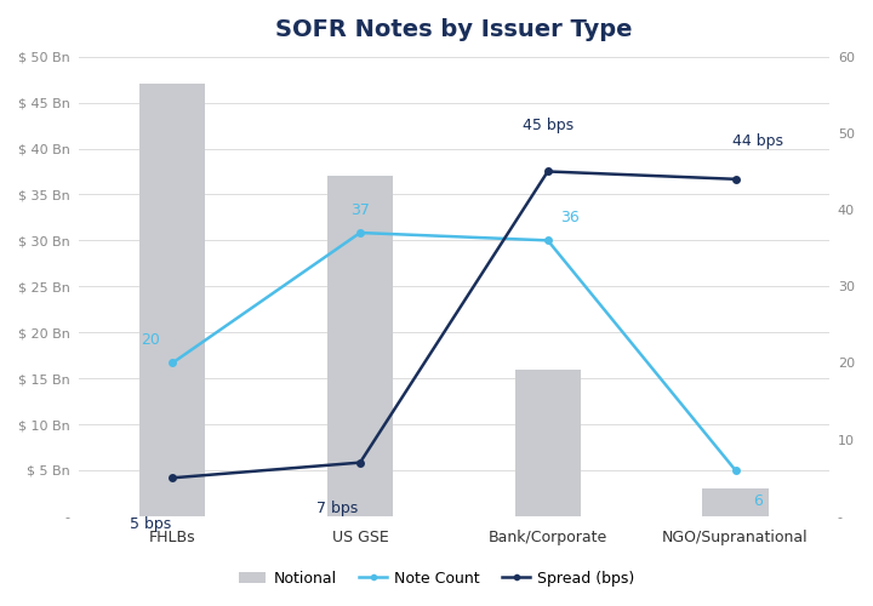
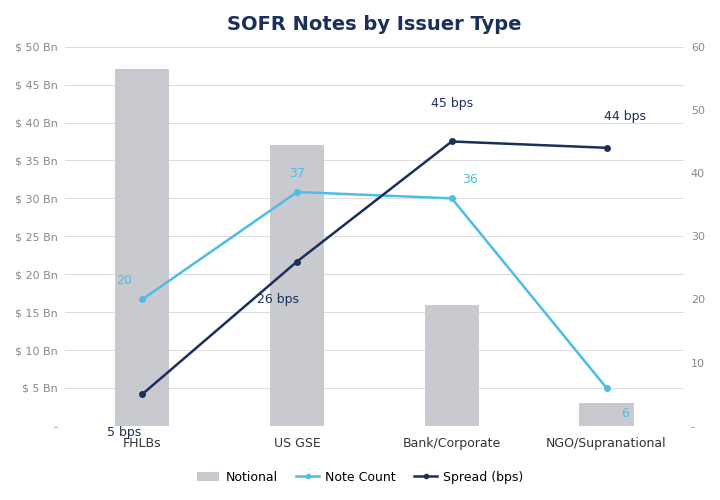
Spread (bps)/US GSE: 7 -> 26
